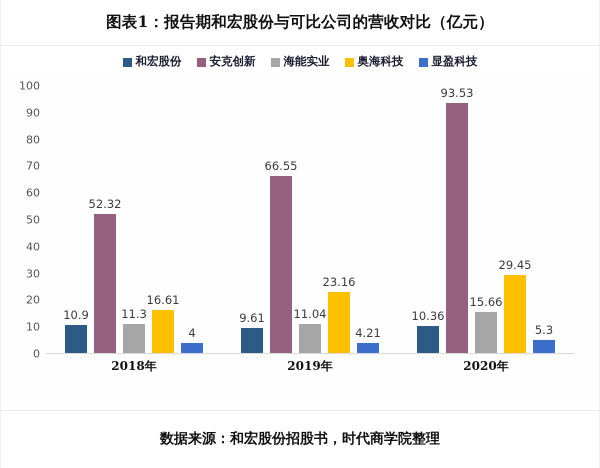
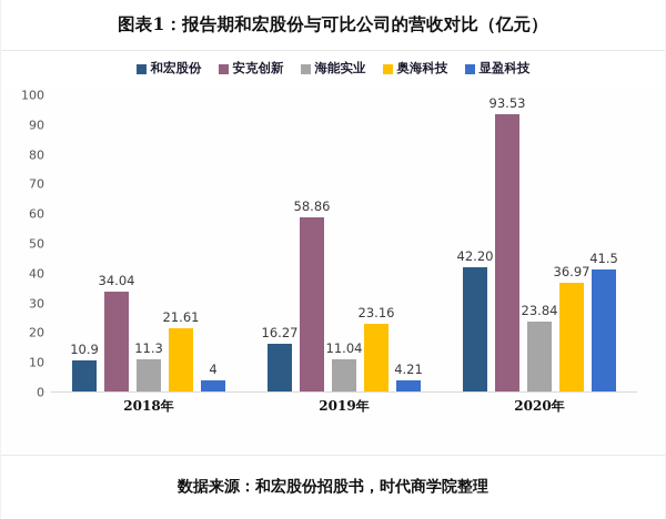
安克创新/2018年: 52.32 -> 34.04
奥海科技/2018年: 16.61 -> 21.61
和宏股份/2019年: 9.61 -> 16.27
安克创新/2019年: 66.55 -> 58.86
和宏股份/2020年: 10.36 -> 42.20
海能实业/2020年: 15.66 -> 23.84
奥海科技/2020年: 29.45 -> 36.97
显盈科技/2020年: 5.3 -> 41.5
